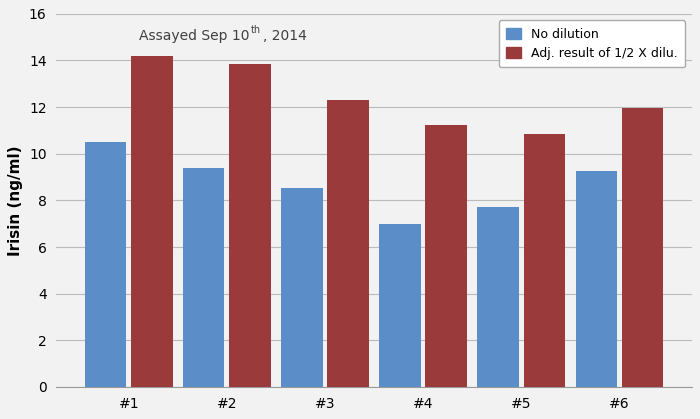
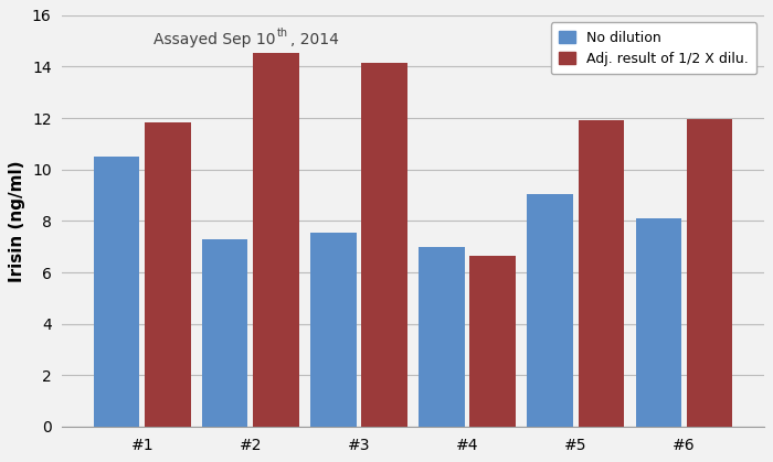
Adj. result of 1/2 X dilu./#1: 14.20 -> 11.85
No dilution/#2: 9.40 -> 7.30
Adj. result of 1/2 X dilu./#2: 13.85 -> 14.55
No dilution/#3: 8.55 -> 7.55
Adj. result of 1/2 X dilu./#3: 12.30 -> 14.15
Adj. result of 1/2 X dilu./#4: 11.25 -> 6.65
No dilution/#5: 7.70 -> 9.05
Adj. result of 1/2 X dilu./#5: 10.85 -> 11.90
No dilution/#6: 9.25 -> 8.10
